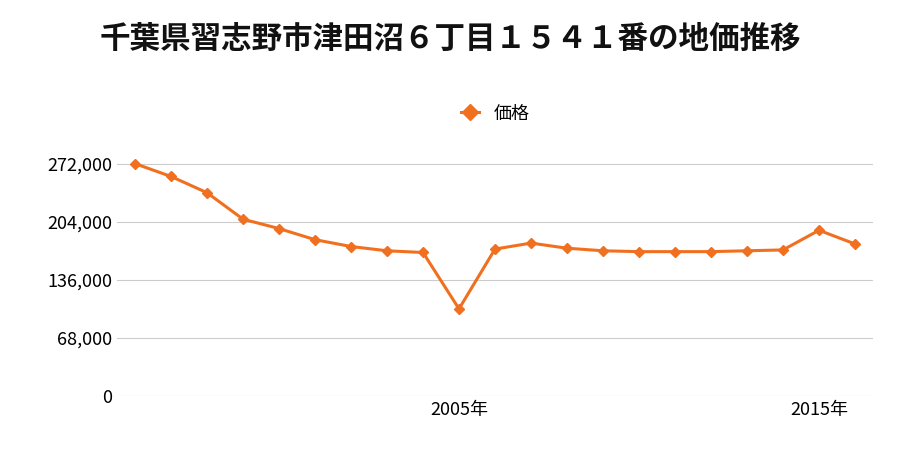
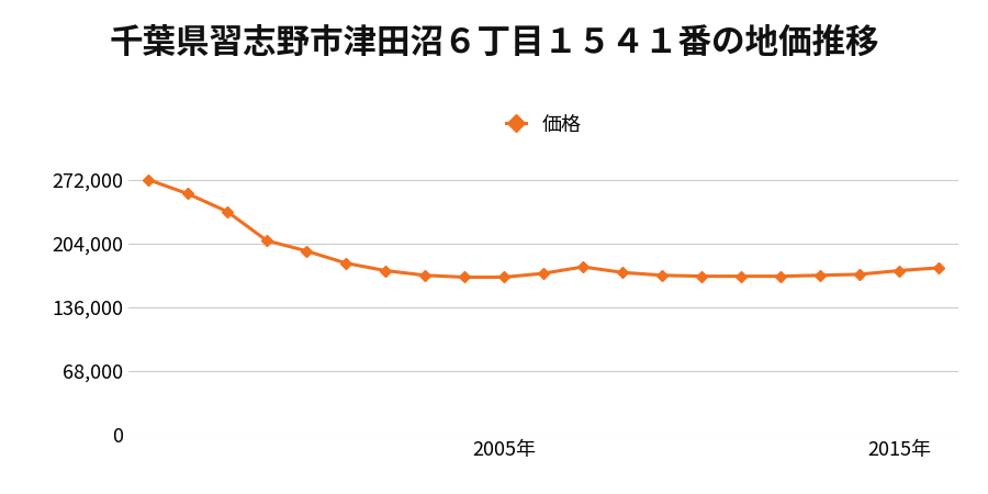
2005年: 102,000 -> 168,000
2015年: 194,000 -> 175,000
